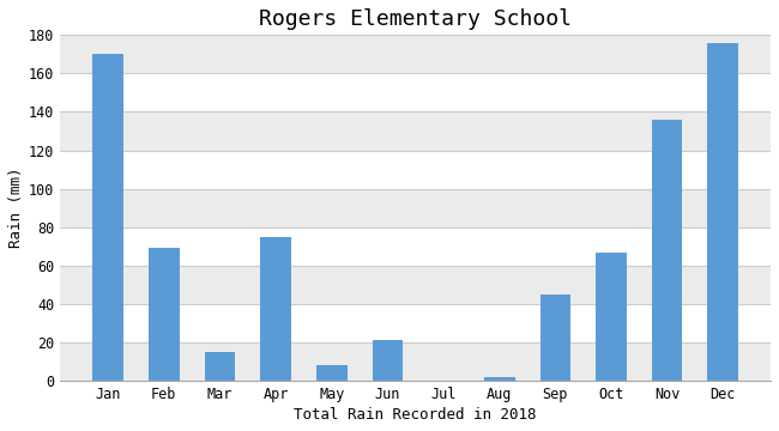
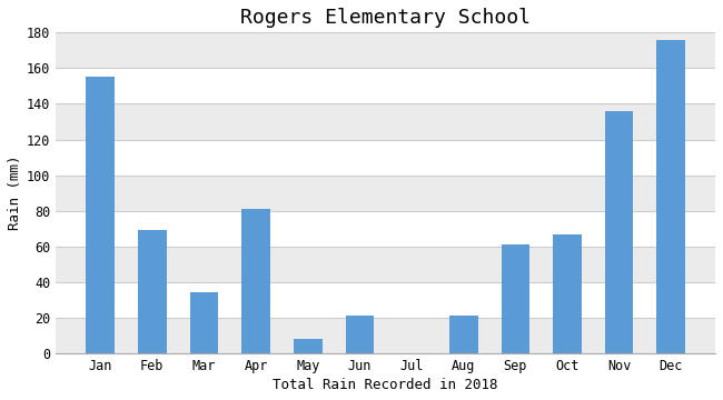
Jan: 170 -> 155
Mar: 15 -> 34
Apr: 75 -> 81
Aug: 2 -> 21
Sep: 45 -> 61
